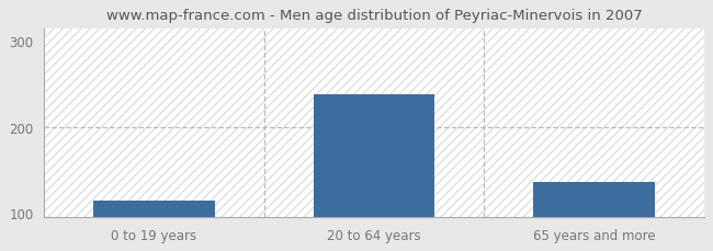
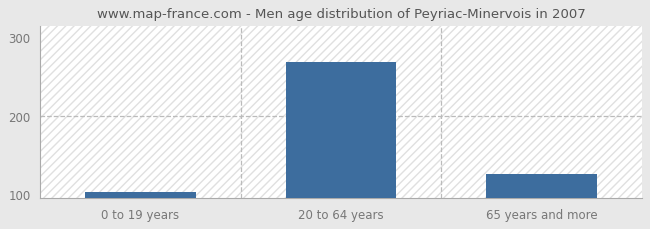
0 to 19 years: 114 -> 102
20 to 64 years: 238 -> 268
65 years and more: 136 -> 125
